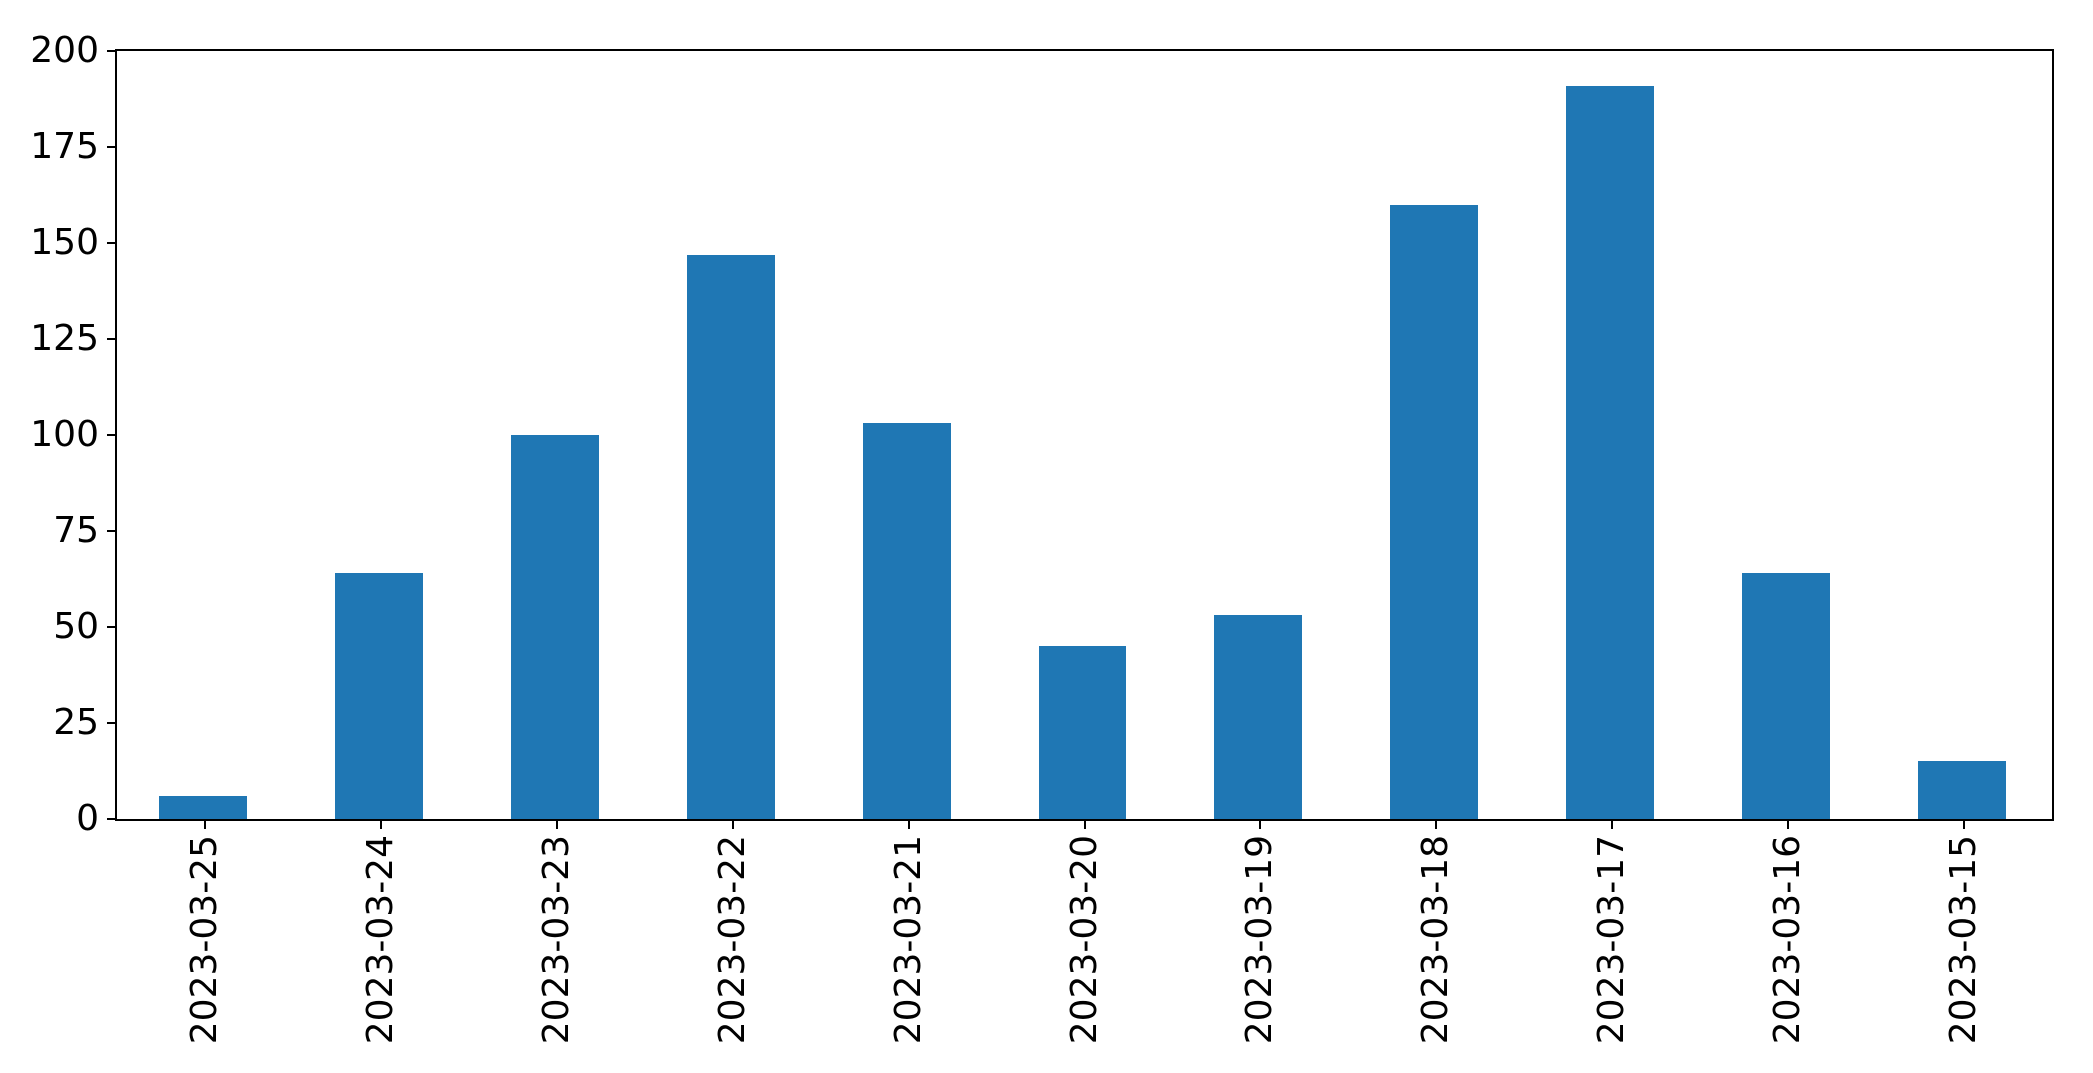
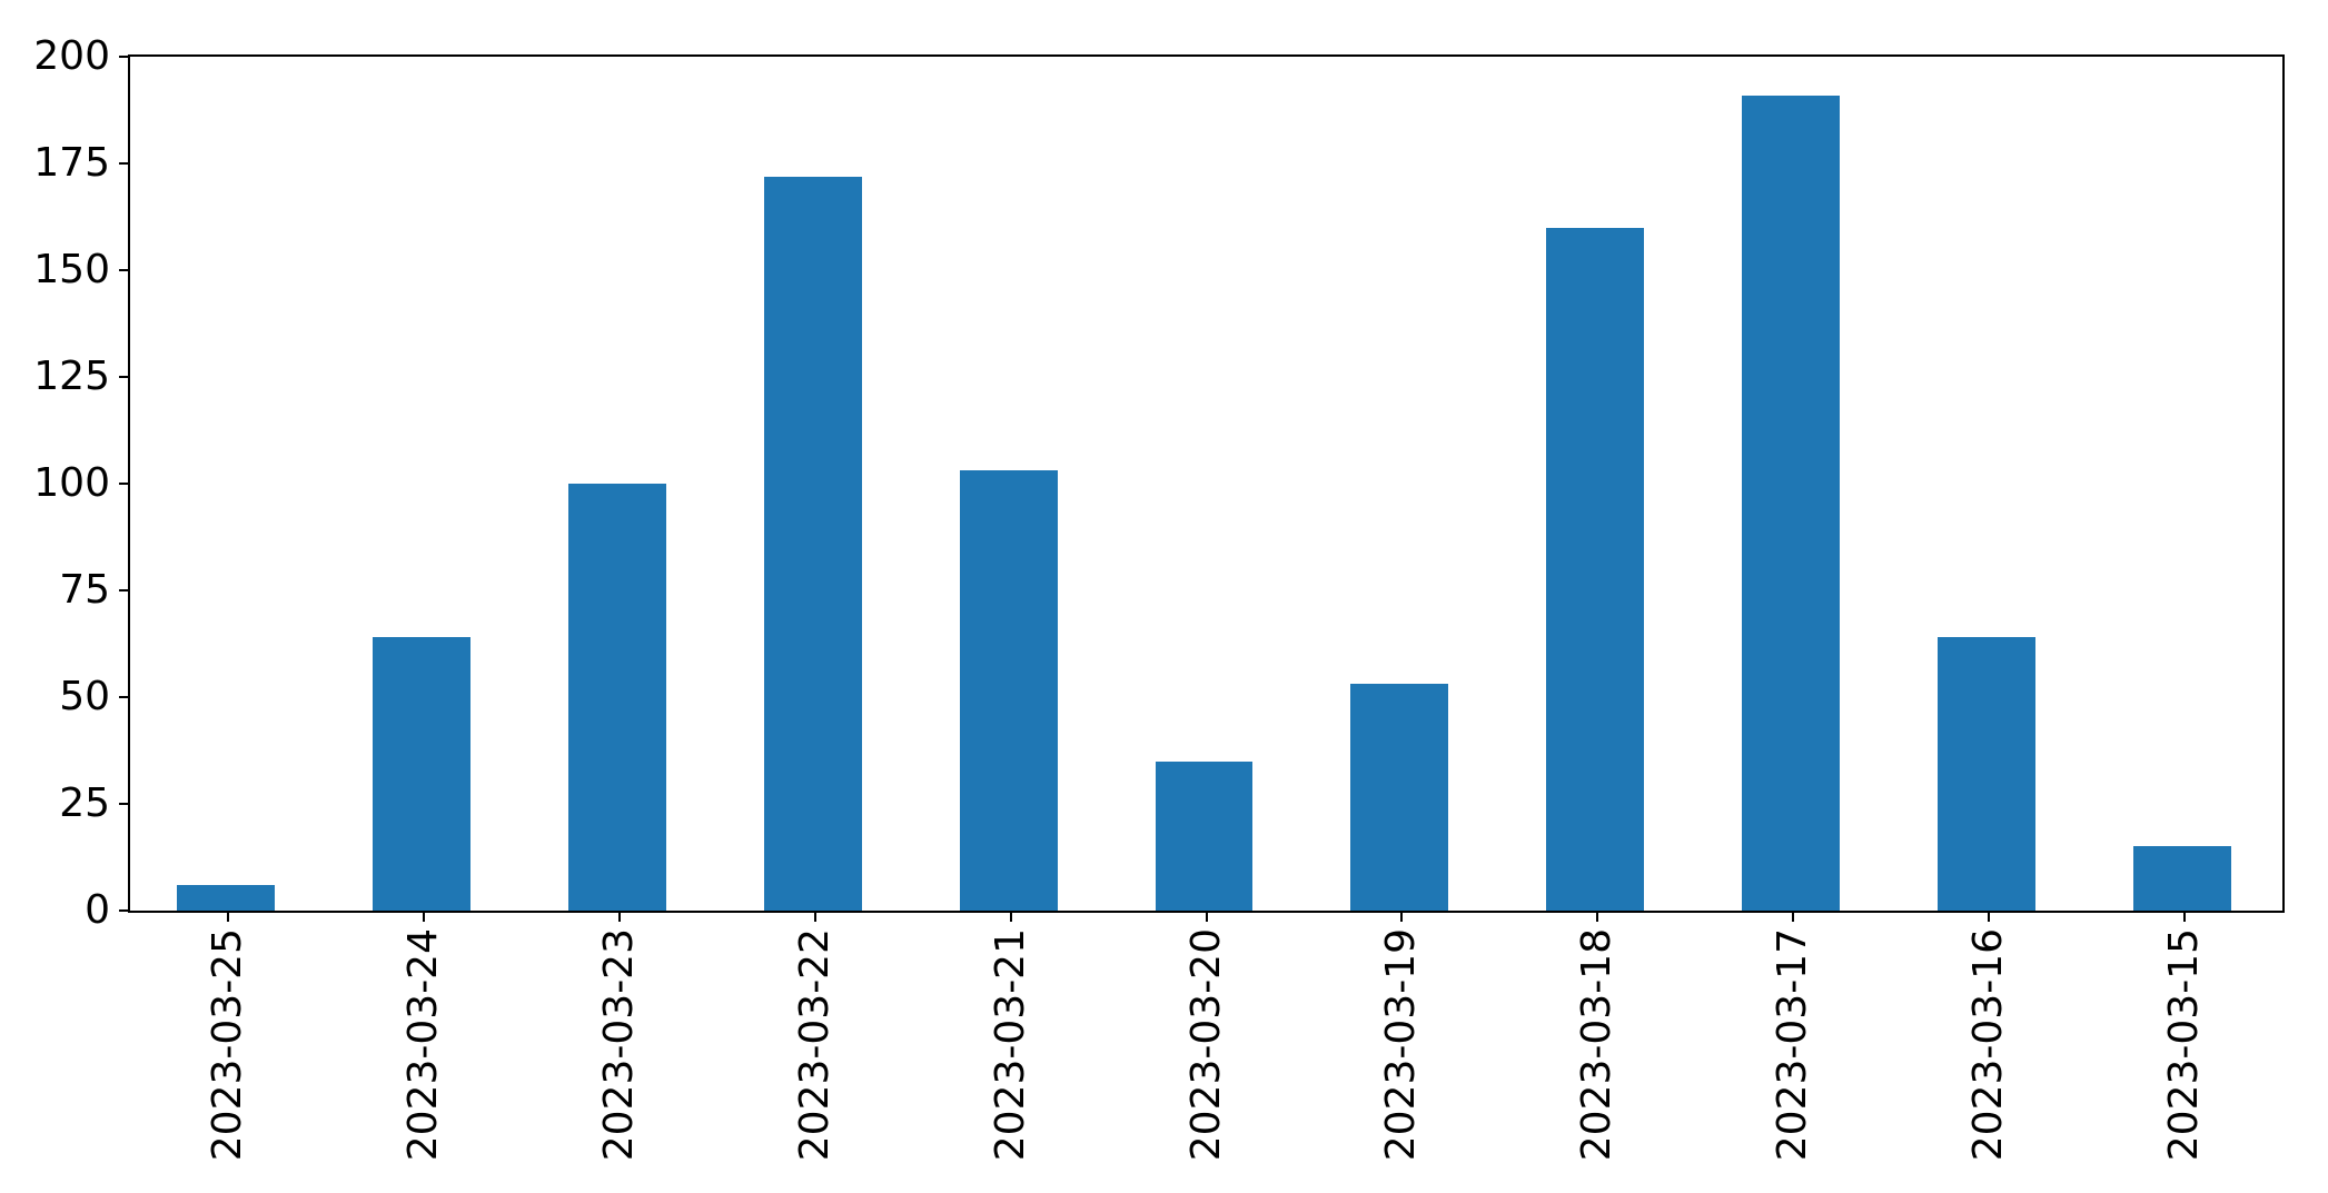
2023-03-22: 147 -> 172
2023-03-20: 45 -> 35
